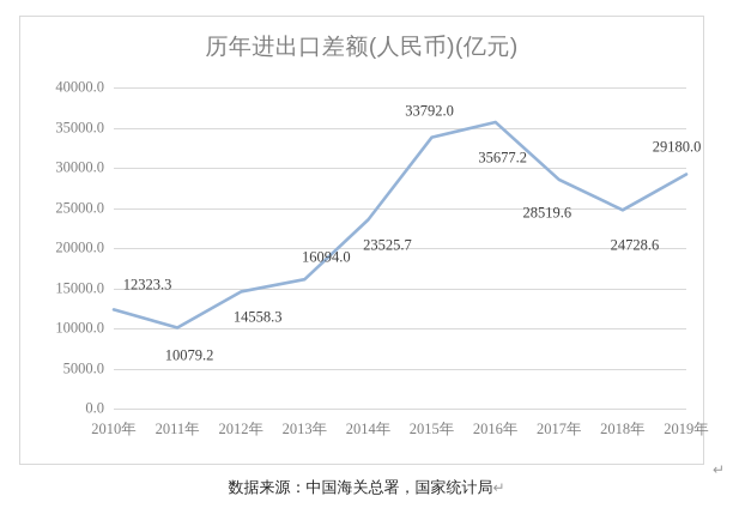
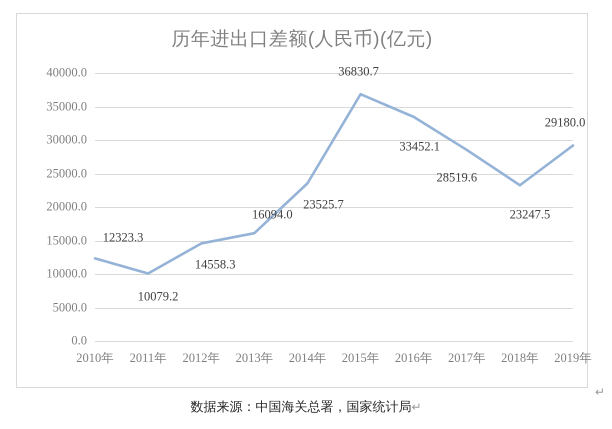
2015年: 33792.0 -> 36830.7
2016年: 35677.2 -> 33452.1
2018年: 24728.6 -> 23247.5
